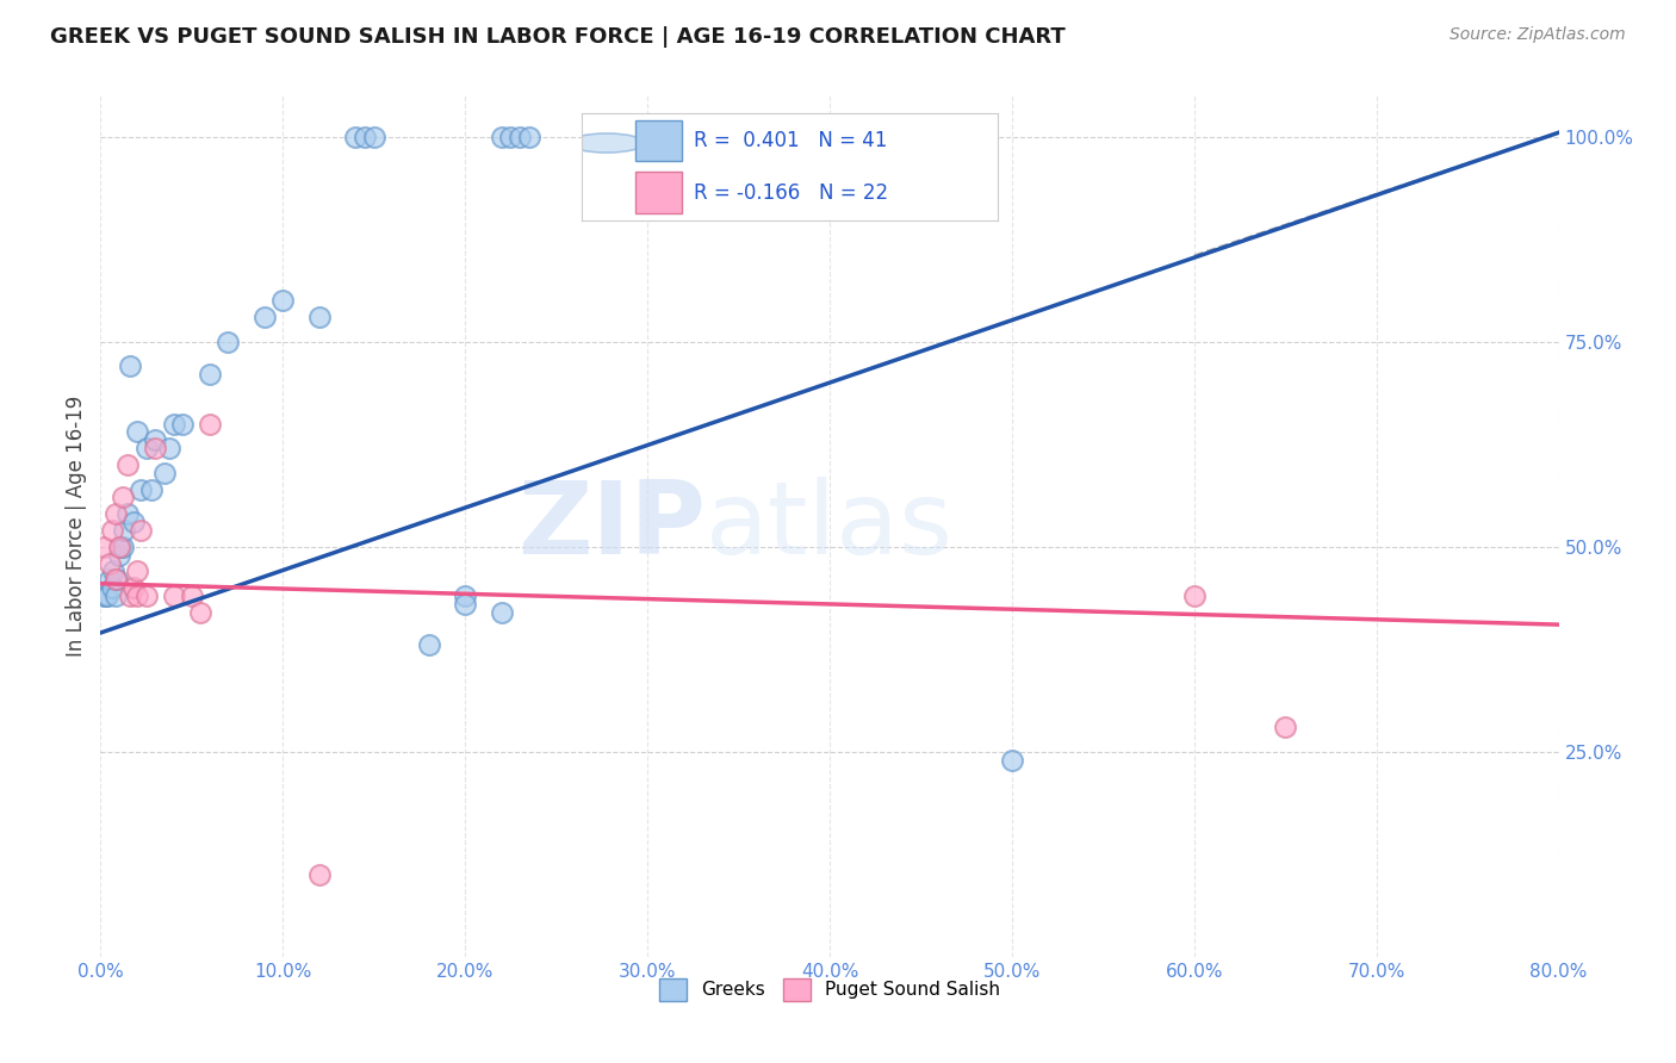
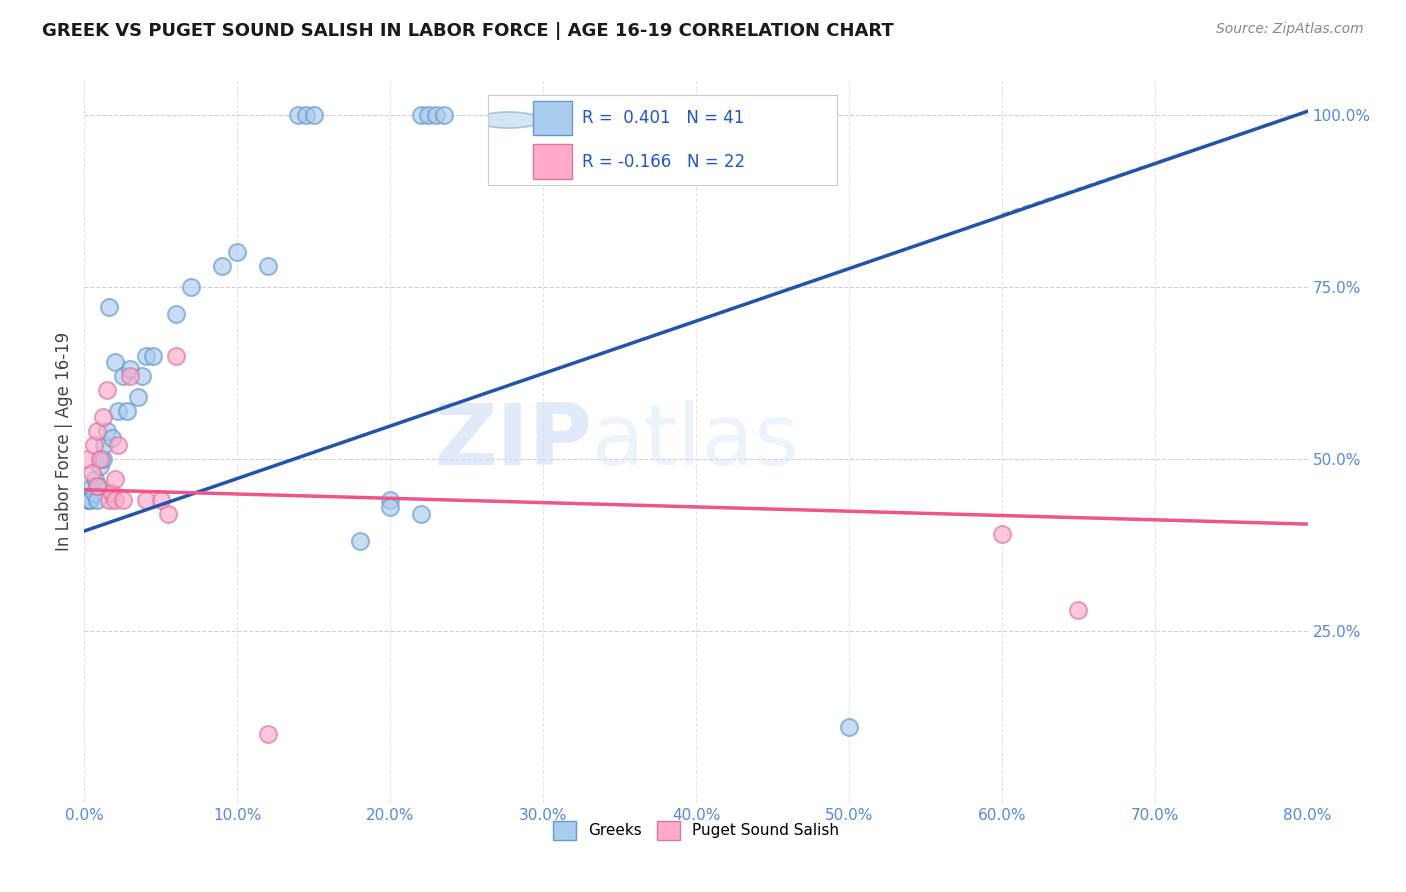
Greeks/50.0%: 24% -> 11%
Puget Sound Salish/60.0%: 44% -> 39%
